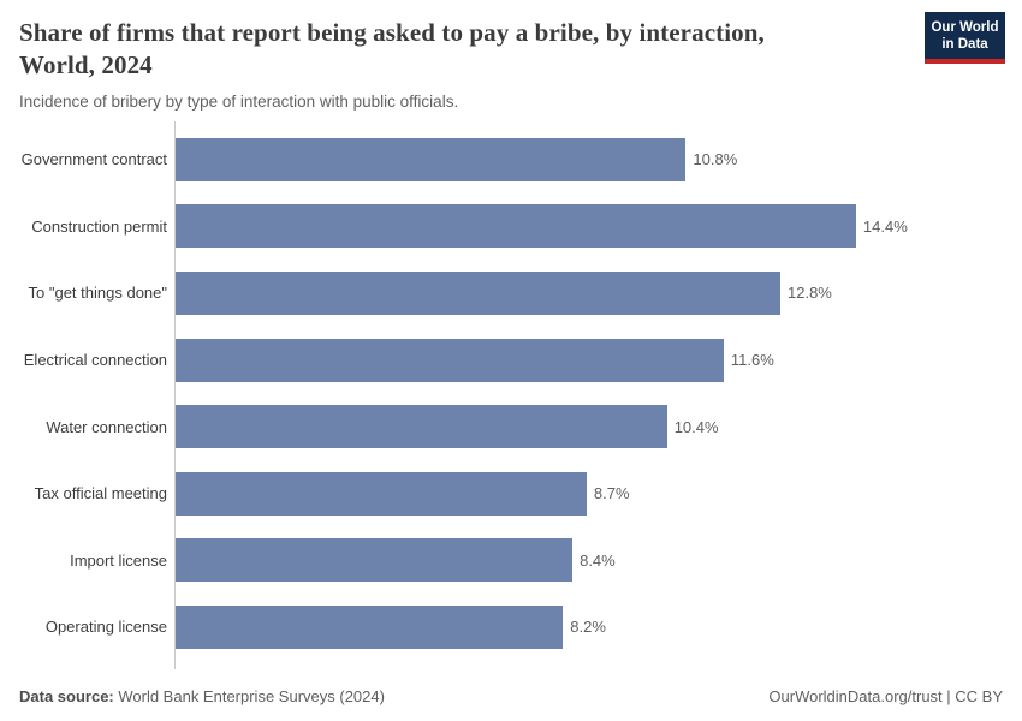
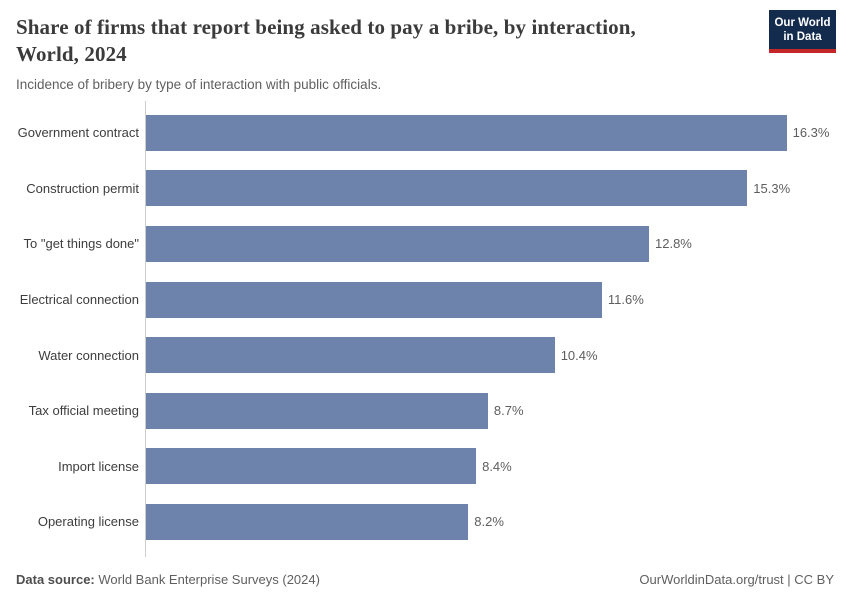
Government contract: 10.8% -> 16.3%
Construction permit: 14.4% -> 15.3%
